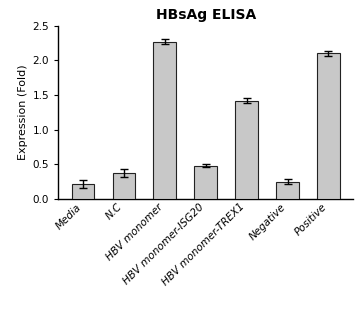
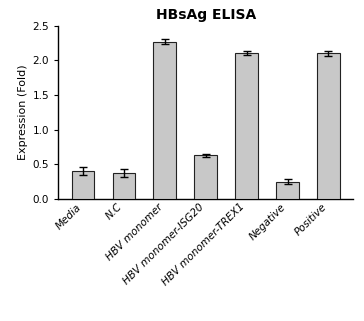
Media: 0.22 -> 0.40
HBV monomer-ISG20: 0.48 -> 0.63
HBV monomer-TREX1: 1.42 -> 2.10
